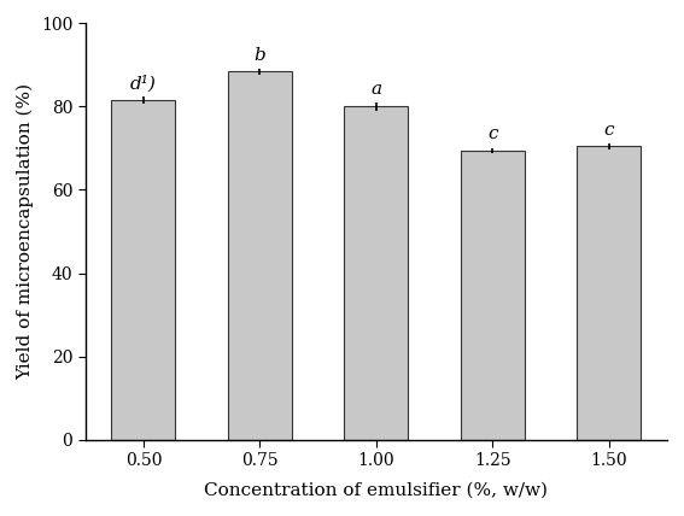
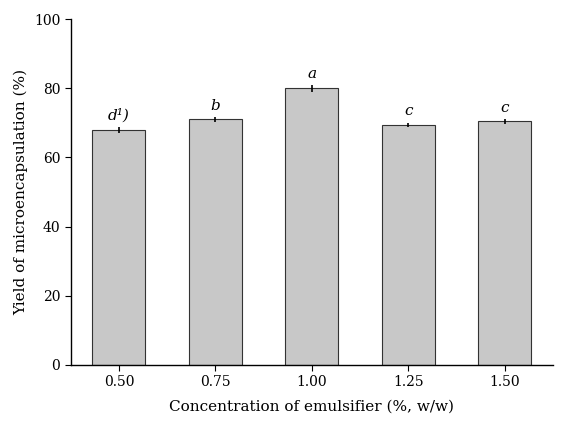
0.50: 81.5 -> 68.0
0.75: 88.5 -> 71.0
